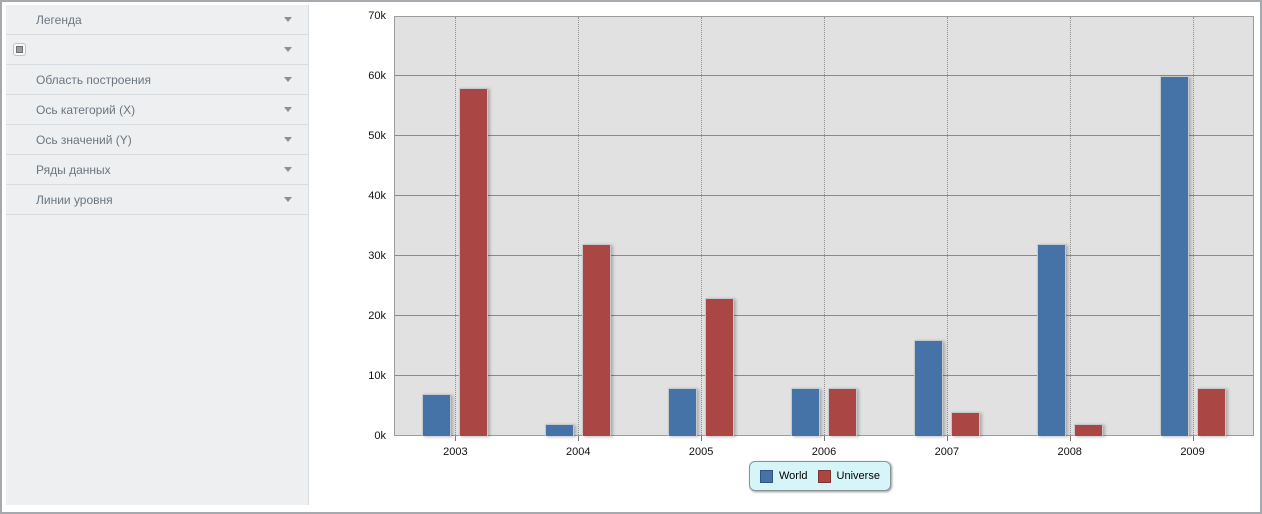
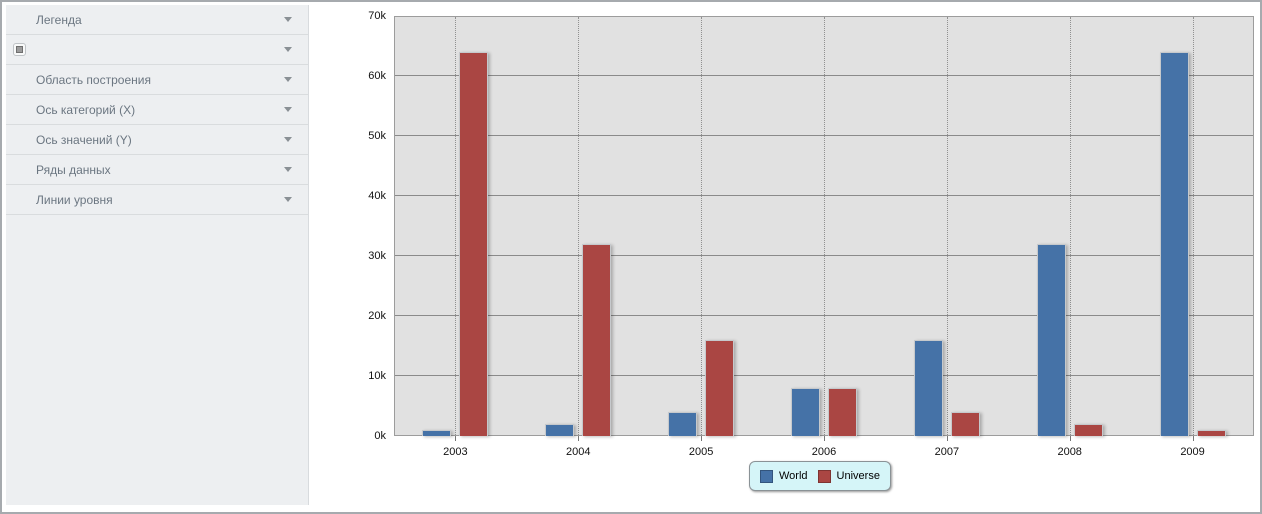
World/2003: 7k -> 1k
Universe/2003: 58k -> 64k
World/2005: 8k -> 4k
Universe/2005: 23k -> 16k
World/2009: 60k -> 64k
Universe/2009: 8k -> 1k
